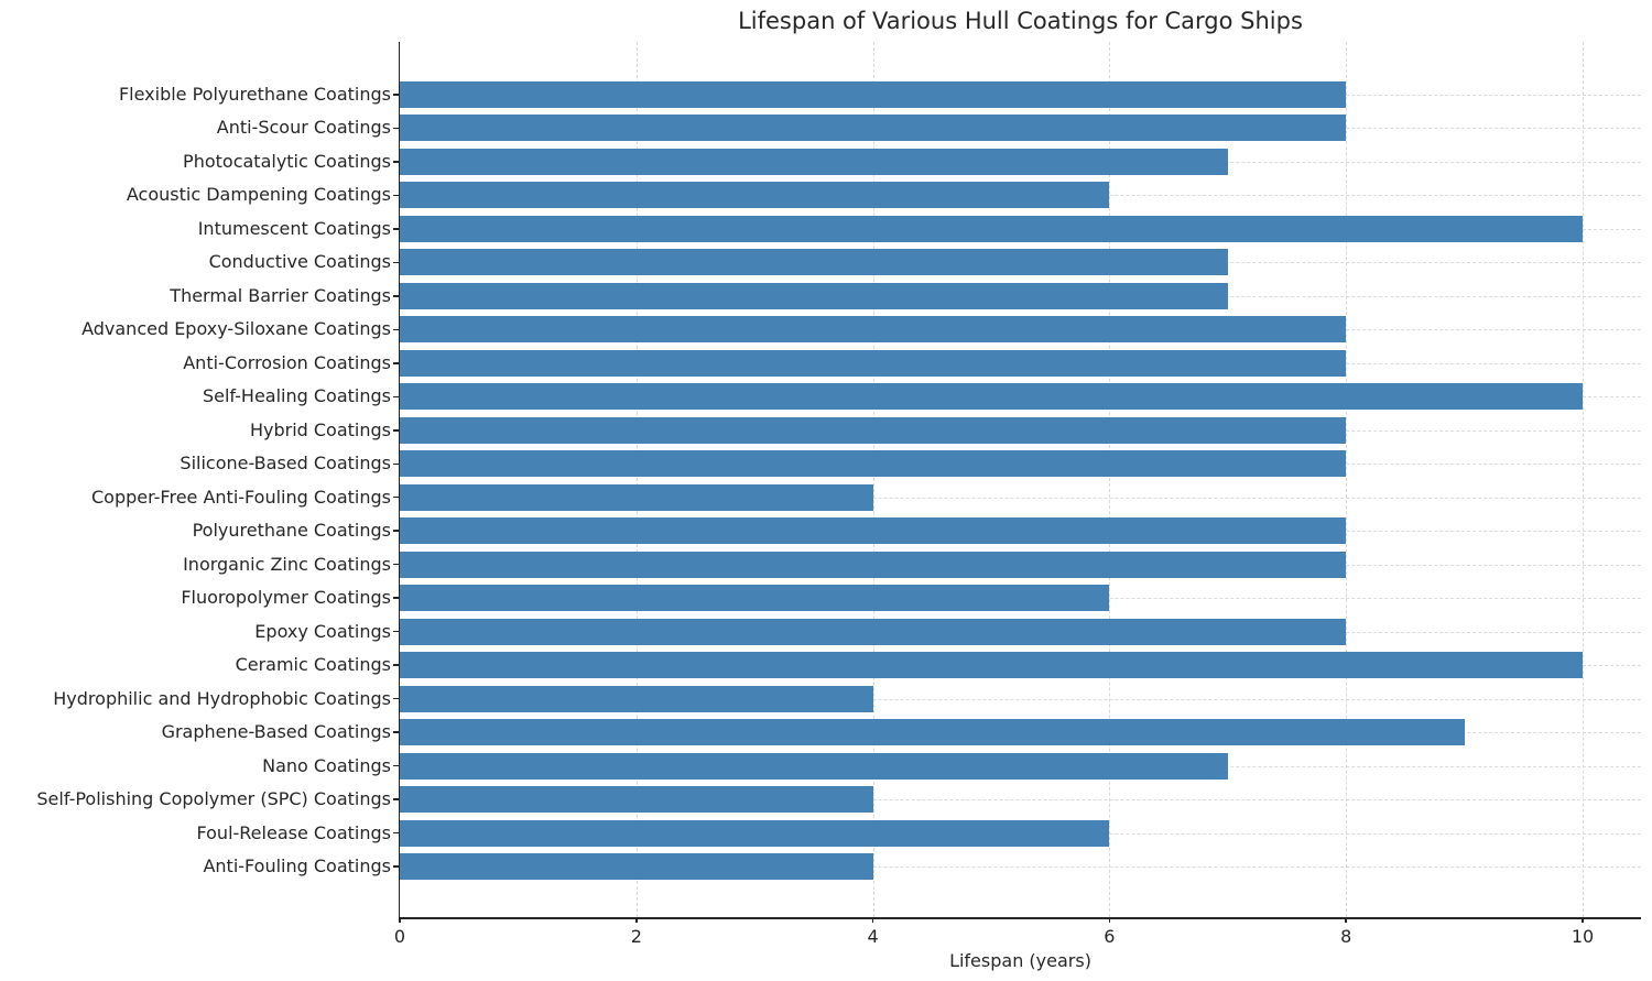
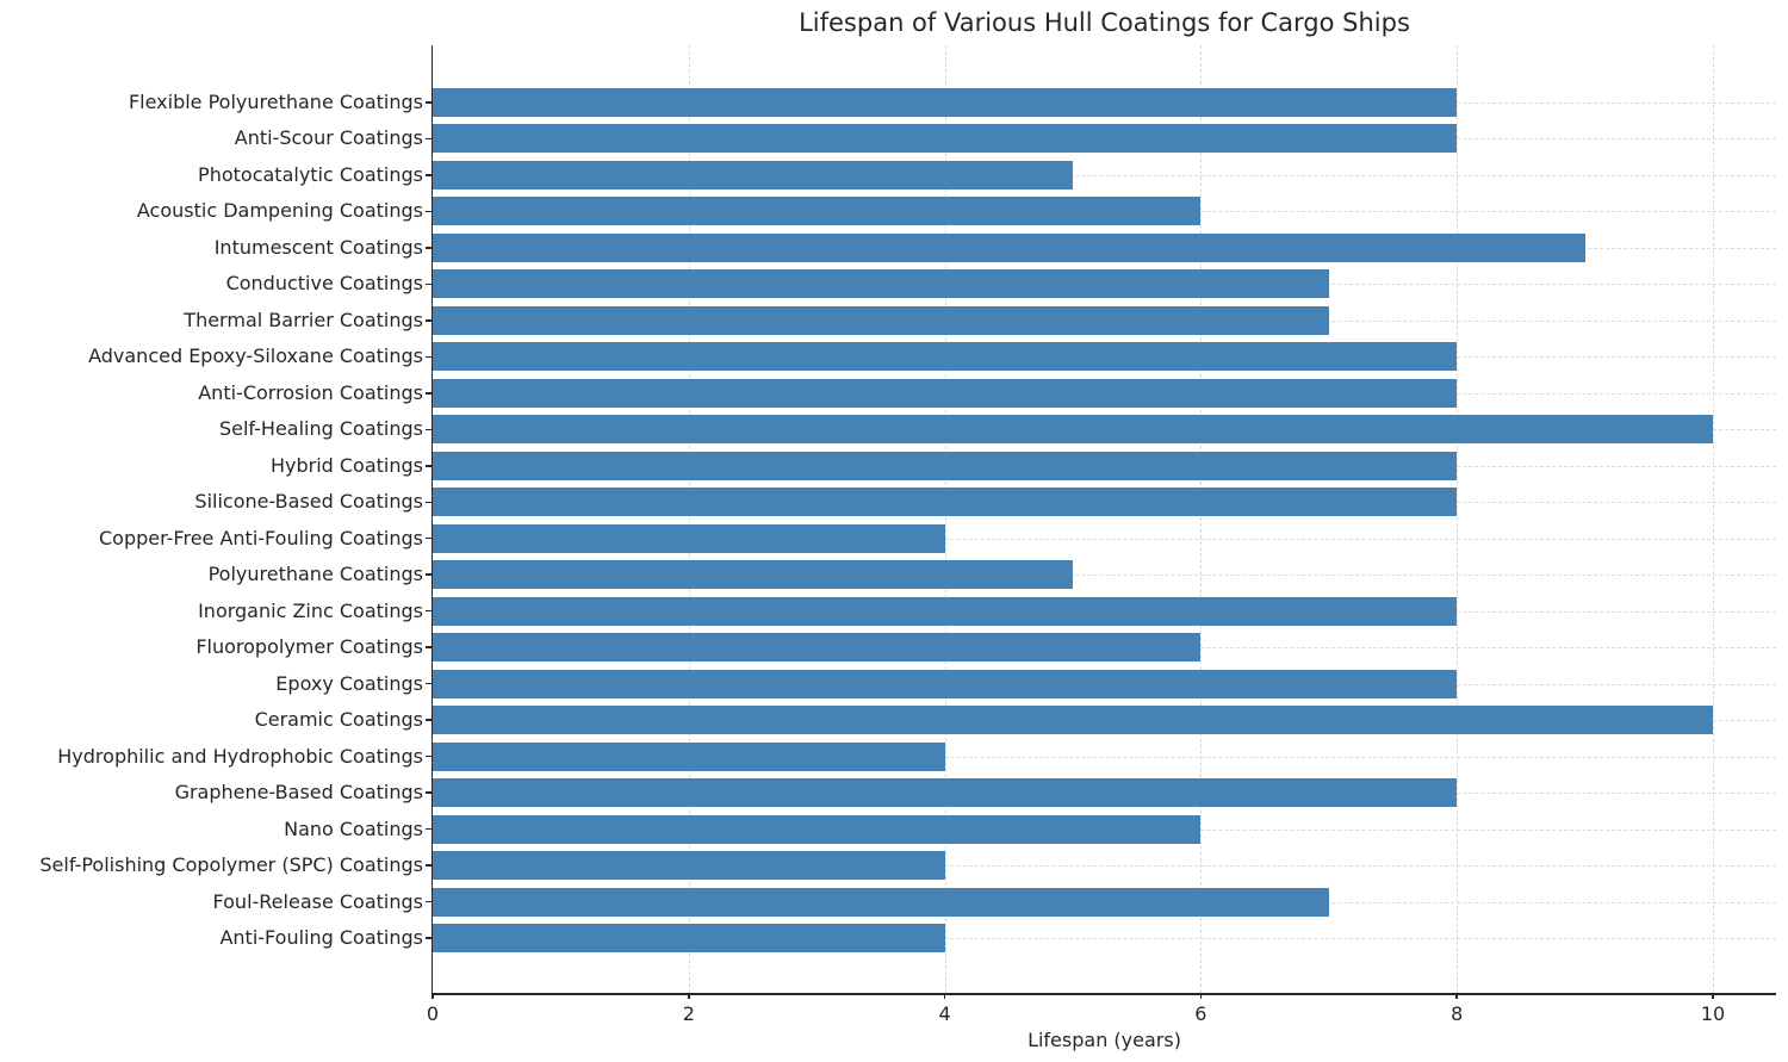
Photocatalytic Coatings: 7 -> 5
Intumescent Coatings: 10 -> 9
Polyurethane Coatings: 8 -> 5
Graphene-Based Coatings: 9 -> 8
Nano Coatings: 7 -> 6
Foul-Release Coatings: 6 -> 7
